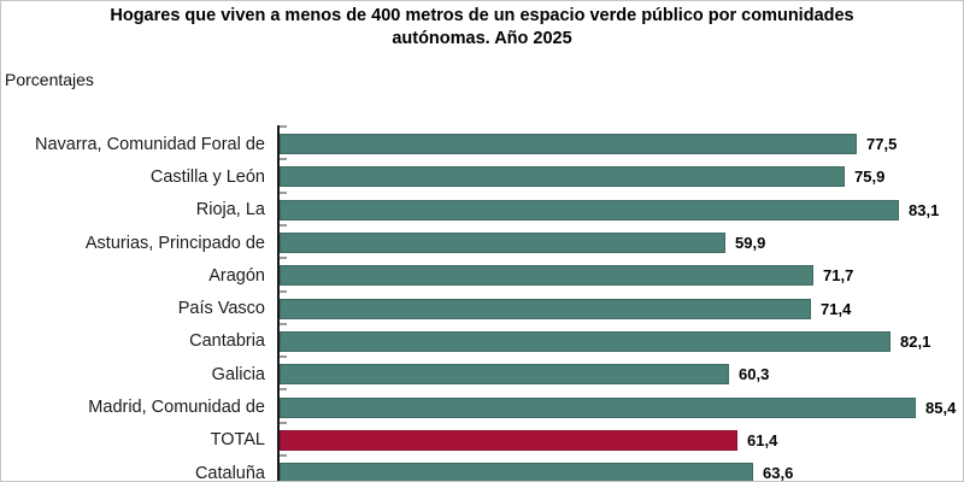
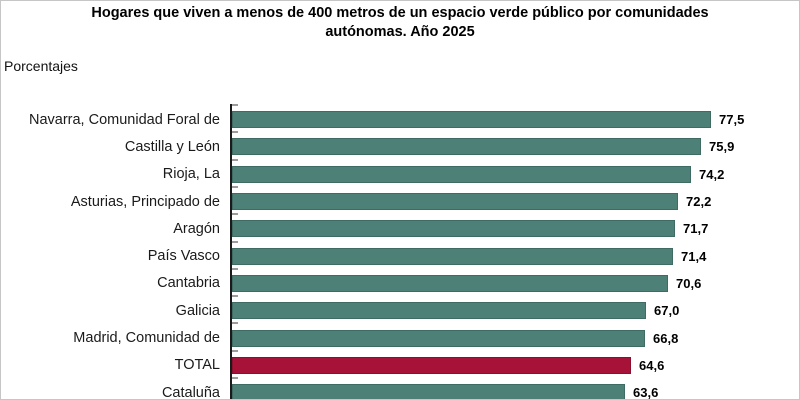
Rioja, La: 83,1 -> 74,2
Asturias, Principado de: 59,9 -> 72,2
Cantabria: 82,1 -> 70,6
Galicia: 60,3 -> 67,0
Madrid, Comunidad de: 85,4 -> 66,8
TOTAL: 61,4 -> 64,6
